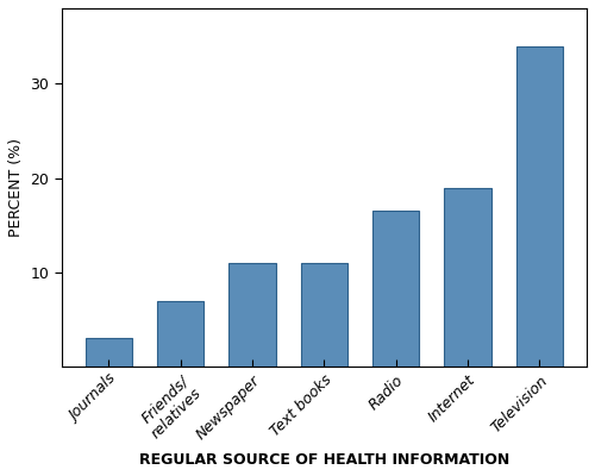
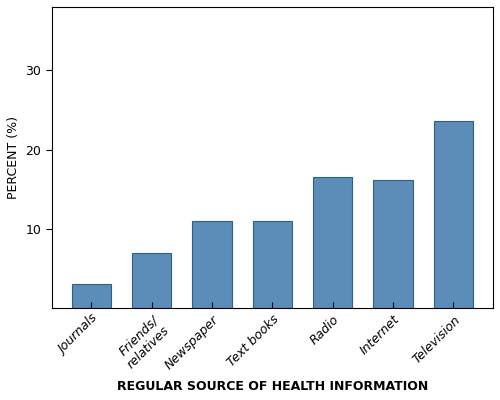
Internet: 19.0 -> 16.2
Television: 34.0 -> 23.6
